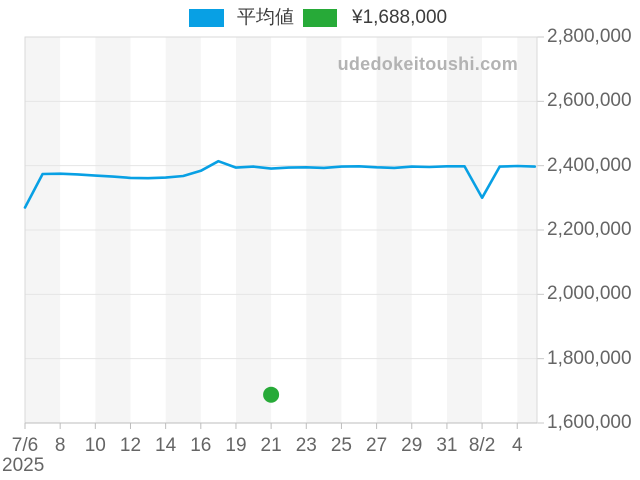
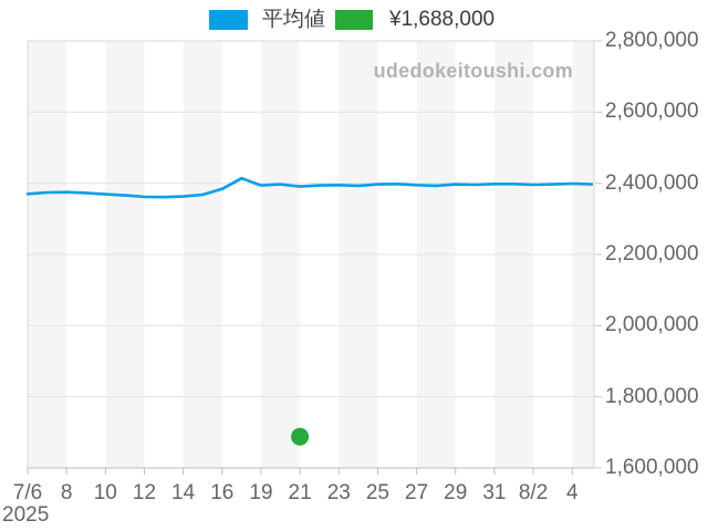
7/6: 2270000 -> 2370000
8/2: 2300000 -> 2400000
